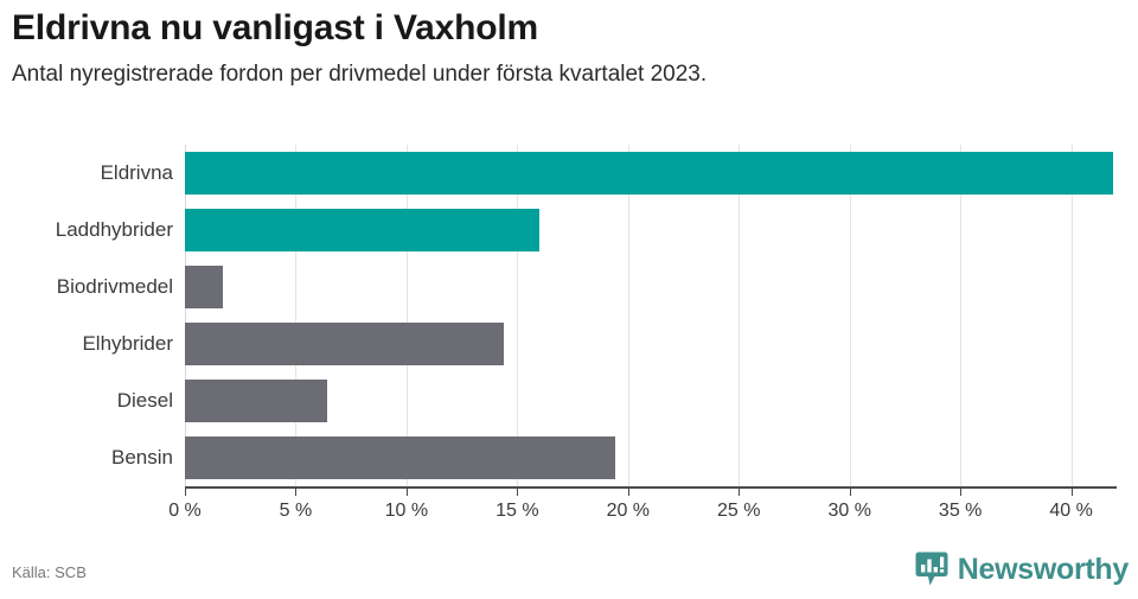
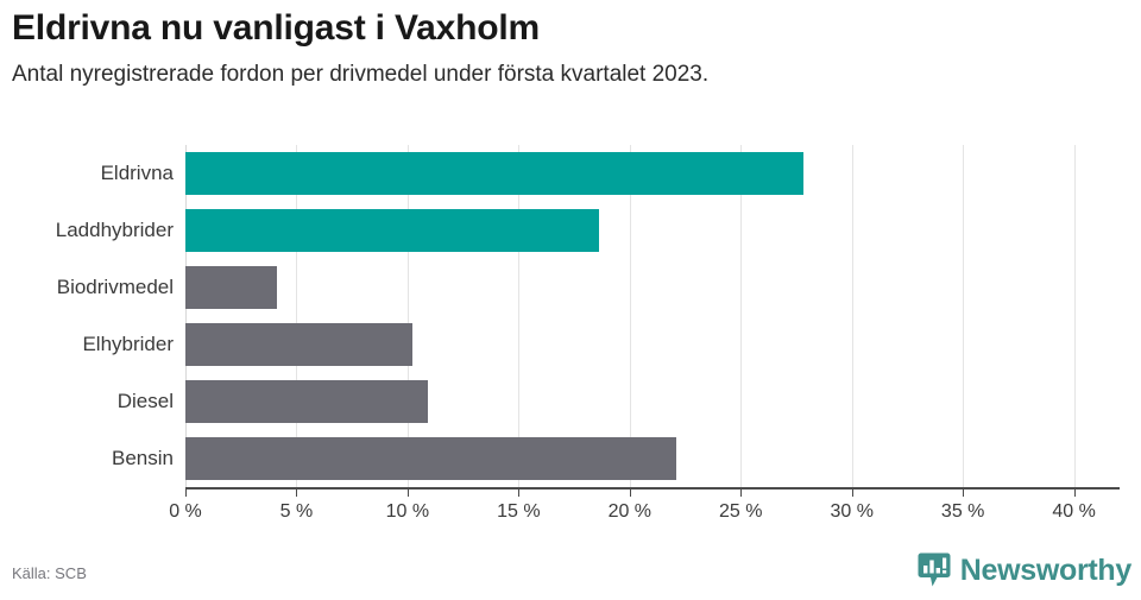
Eldrivna: 41.9% -> 27.8%
Laddhybrider: 16.0% -> 18.6%
Biodrivmedel: 1.7% -> 4.1%
Elhybrider: 14.4% -> 10.2%
Diesel: 6.4% -> 10.9%
Bensin: 19.4% -> 22.1%
